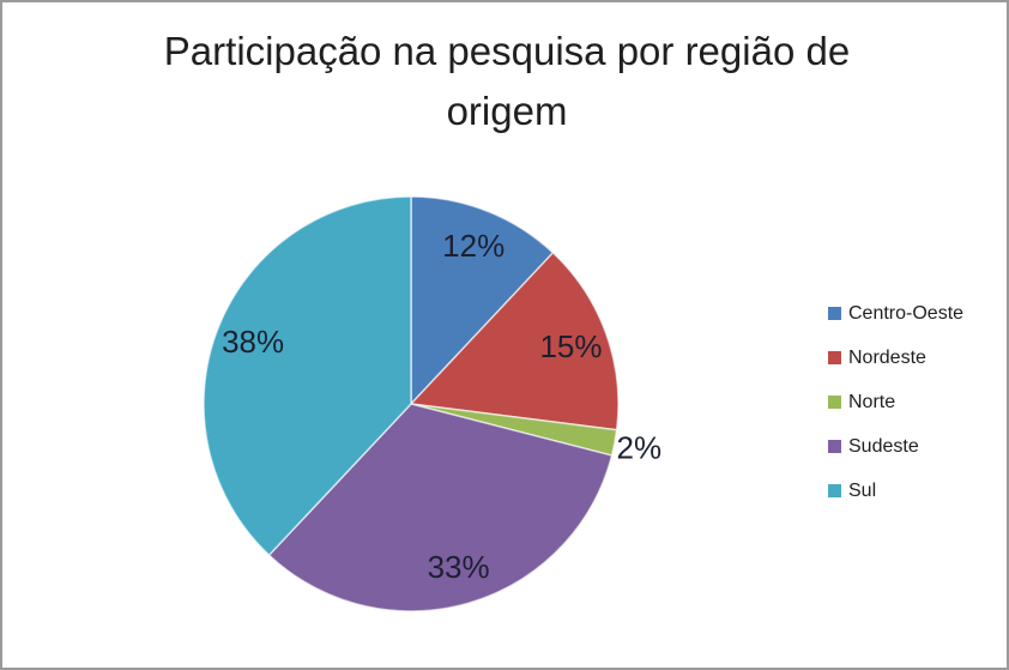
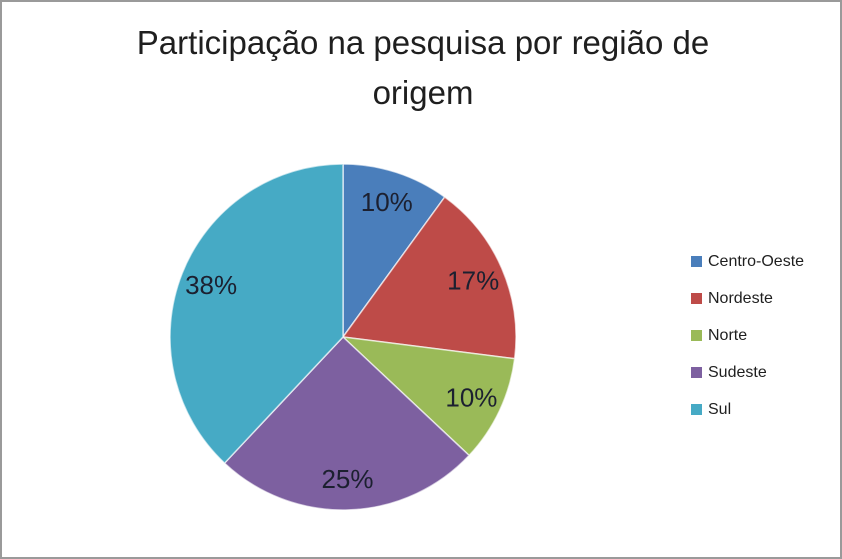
Centro-Oeste: 12% -> 10%
Nordeste: 15% -> 17%
Norte: 2% -> 10%
Sudeste: 33% -> 25%
